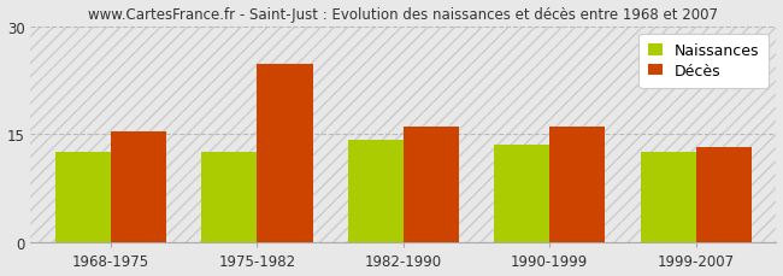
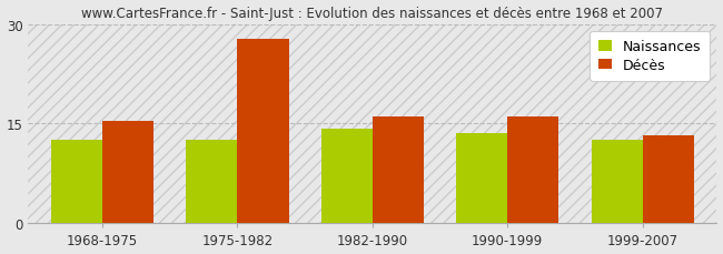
Décès/1975-1982: 24.8 -> 27.8
